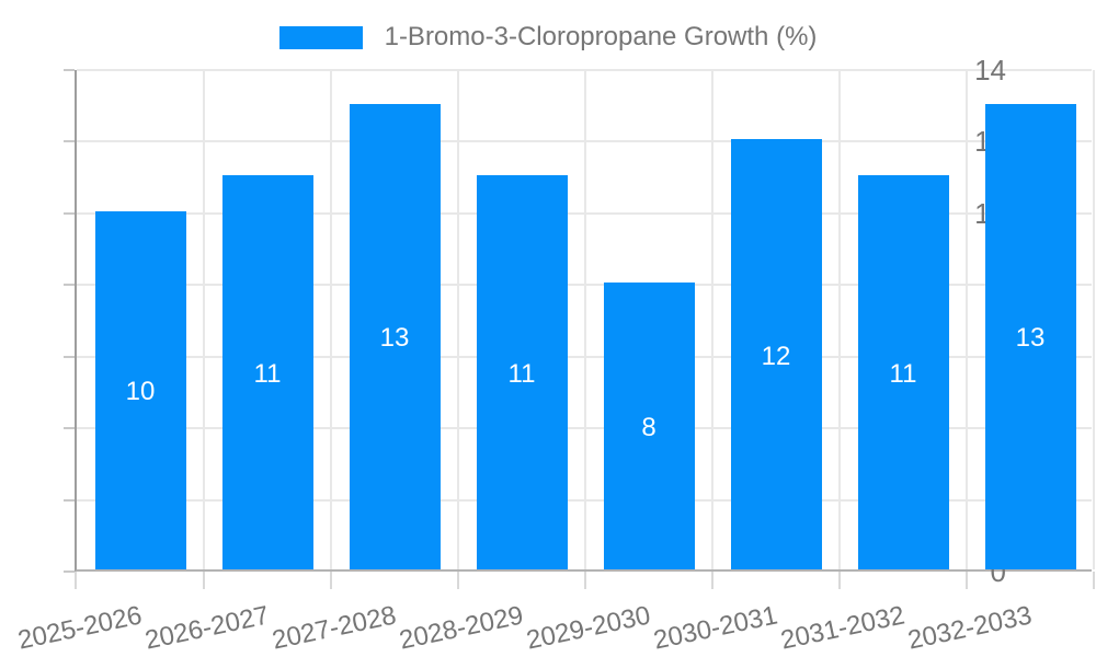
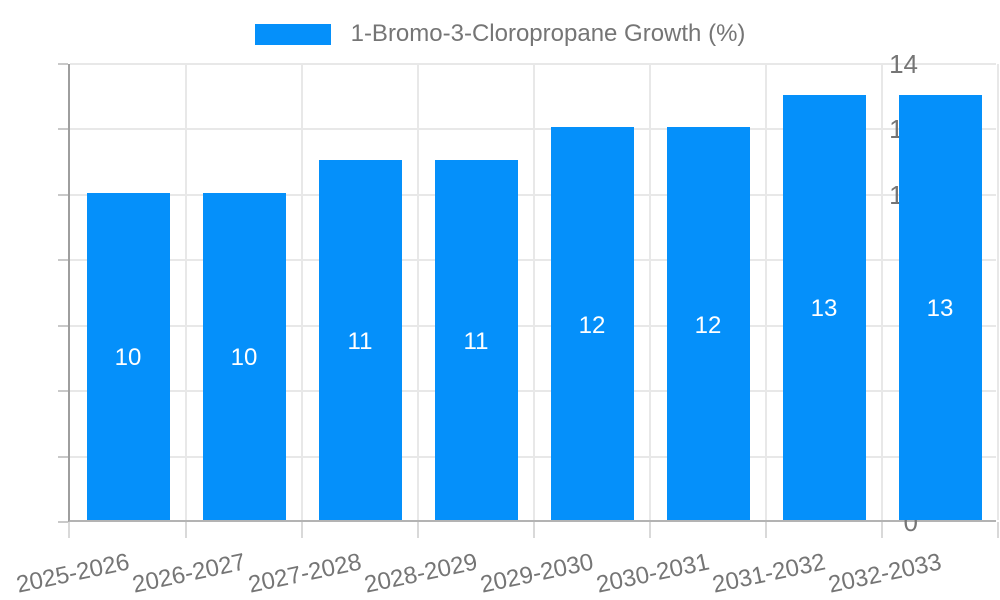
2026-2027: 11 -> 10
2027-2028: 13 -> 11
2029-2030: 8 -> 12
2031-2032: 11 -> 13
